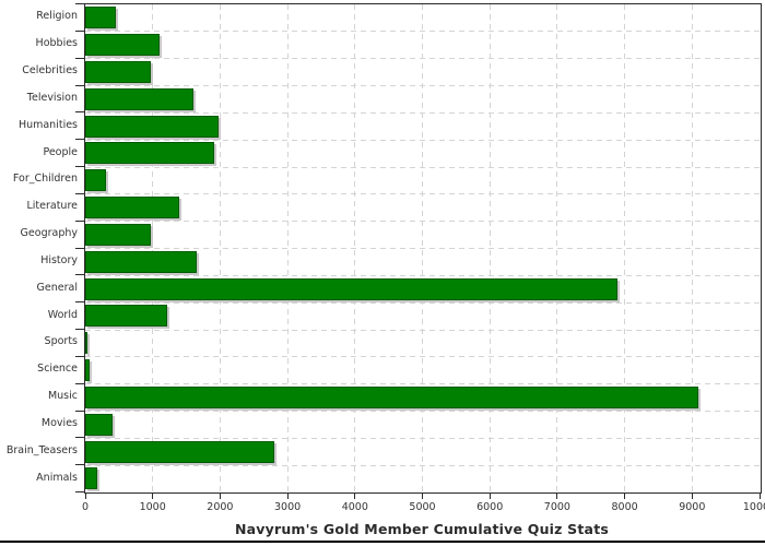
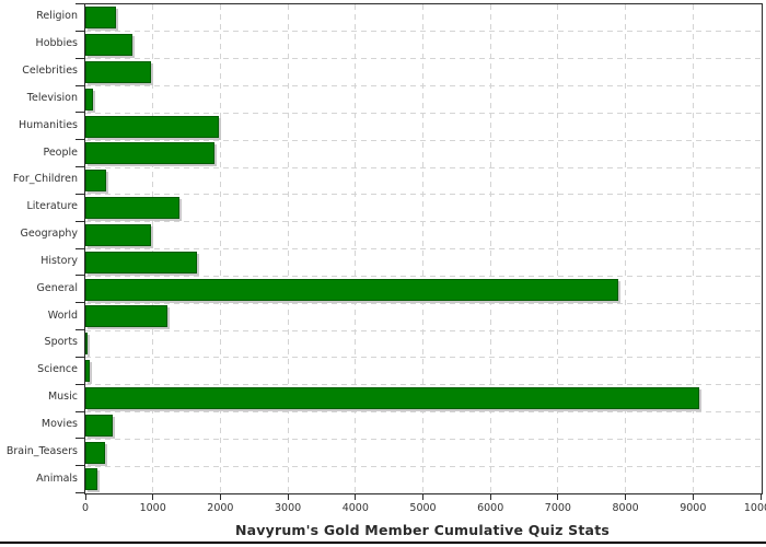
Hobbies: 1100 -> 700
Television: 1600 -> 100
Brain_Teasers: 2800 -> 300
